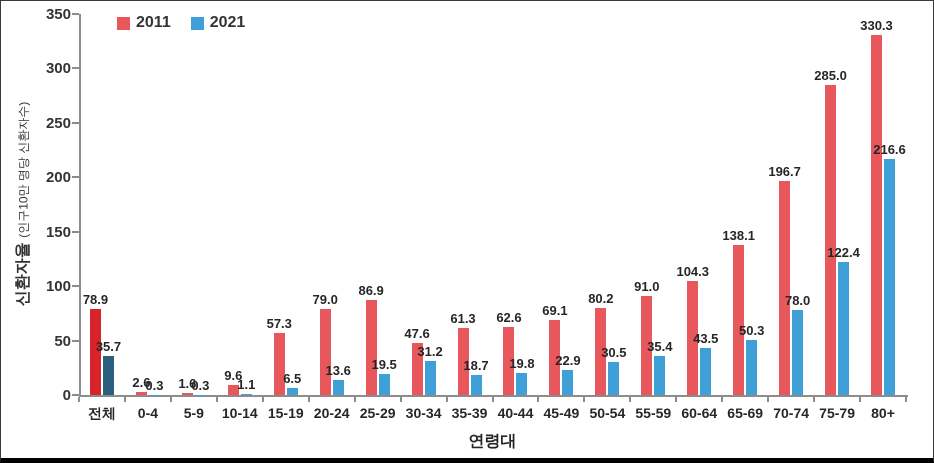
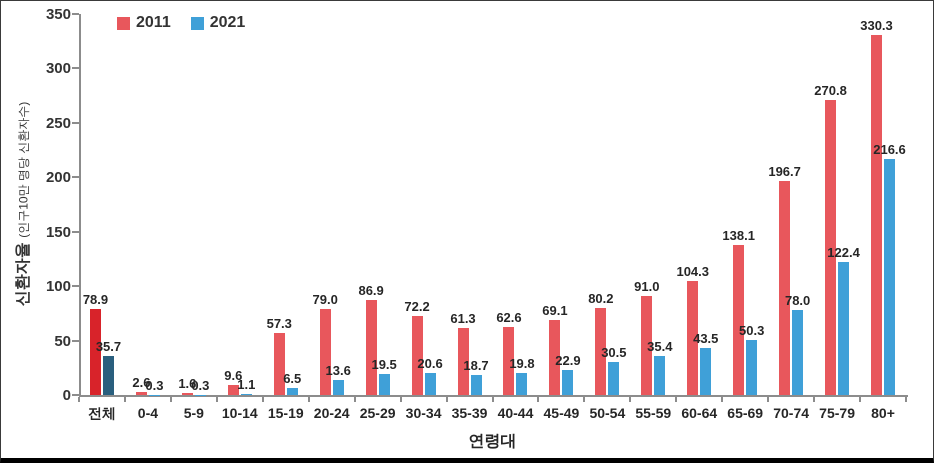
2011/30-34: 47.6 -> 72.2
2021/30-34: 31.2 -> 20.6
2011/75-79: 285.0 -> 270.8
